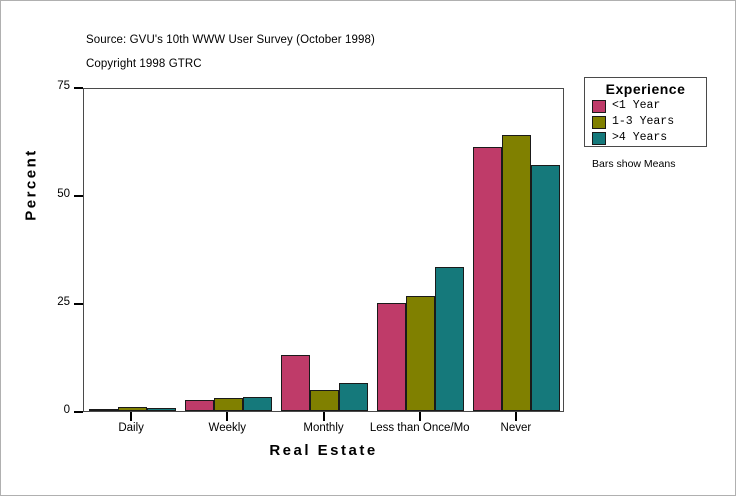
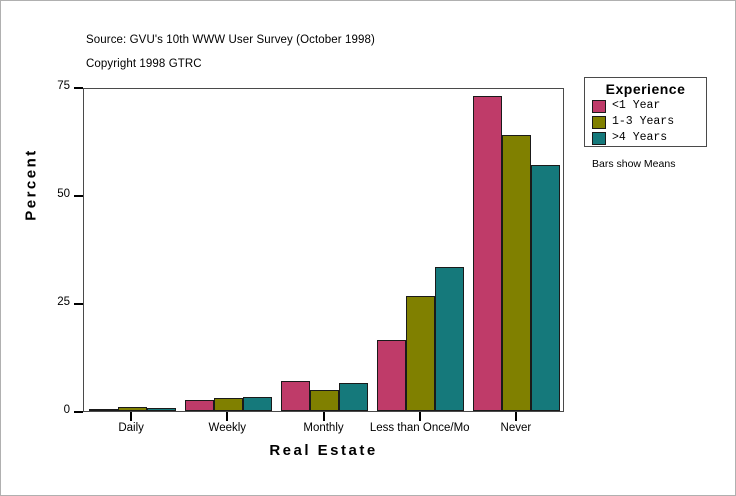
<1 Year/Monthly: 13 -> 7
<1 Year/Less than Once/Mo: 25 -> 16
<1 Year/Never: 61 -> 73
